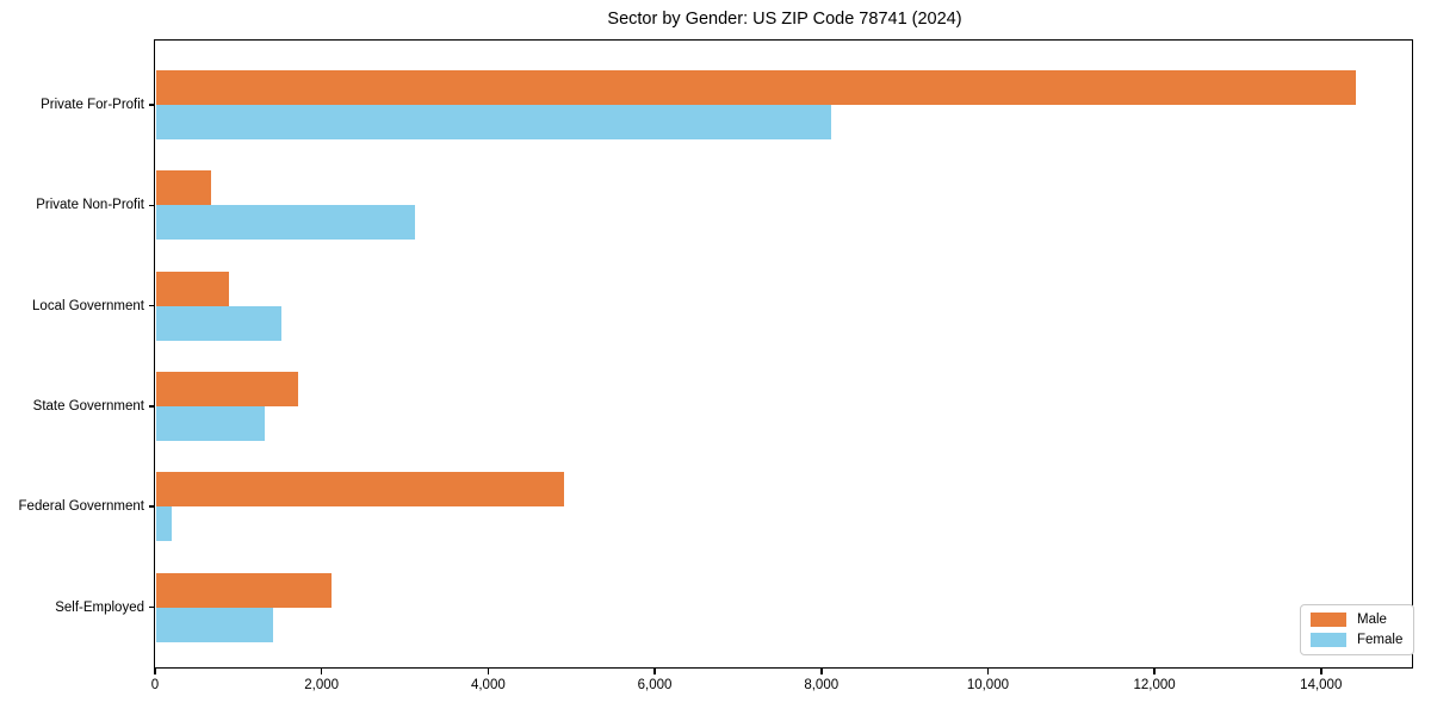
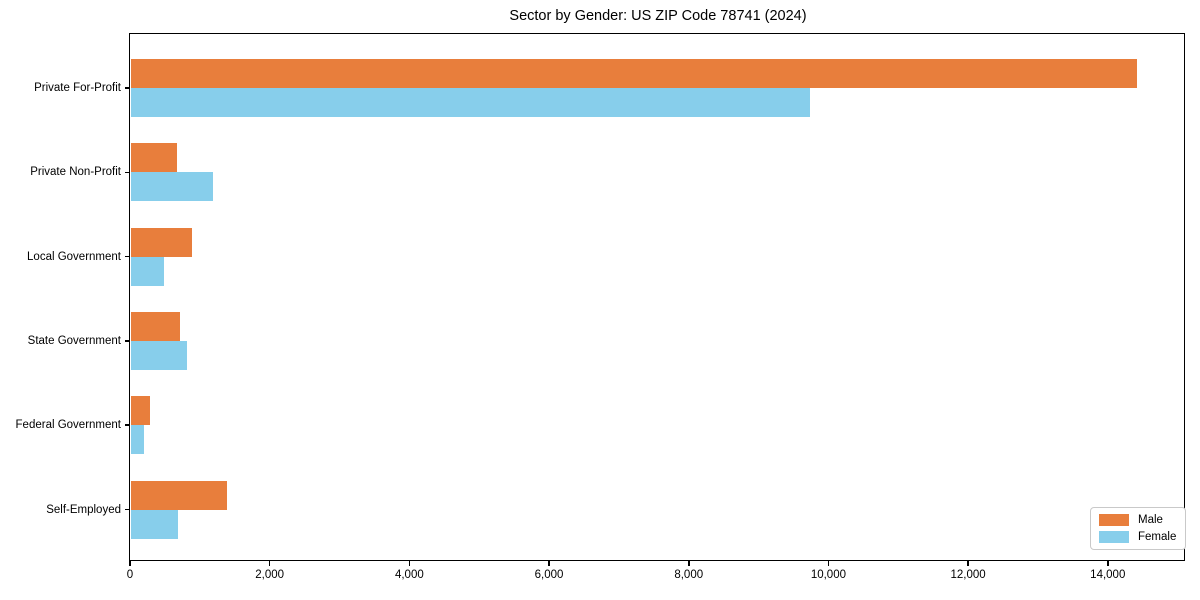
Female/Private For-Profit: 8100 -> 9700
Female/Private Non-Profit: 3100 -> 1200
Female/Local Government: 1500 -> 500
Male/State Government: 1700 -> 700
Female/State Government: 1300 -> 800
Male/Federal Government: 4900 -> 300
Male/Self-Employed: 2100 -> 1400
Female/Self-Employed: 1400 -> 700
